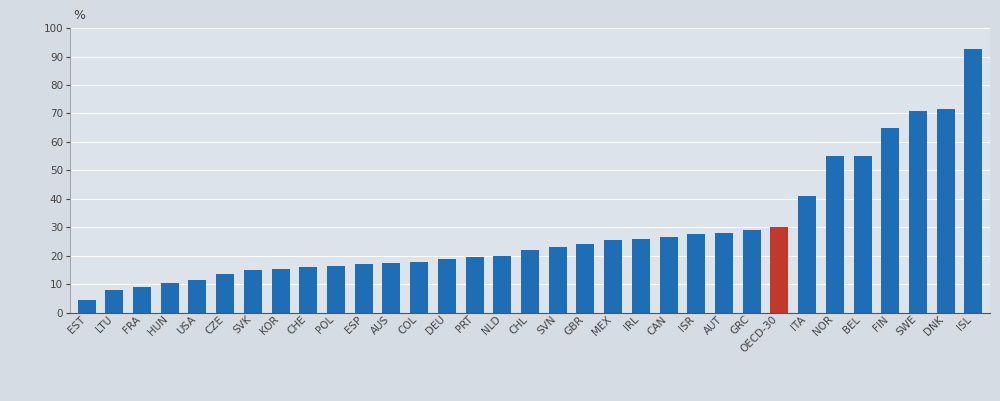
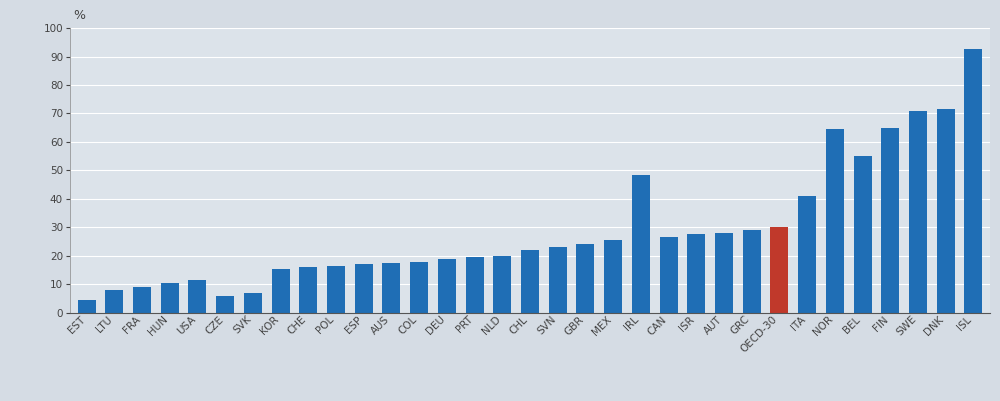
CZE: 13.5 -> 6.0
SVK: 15.0 -> 7.0
IRL: 26.0 -> 48.5
NOR: 55.0 -> 64.5
